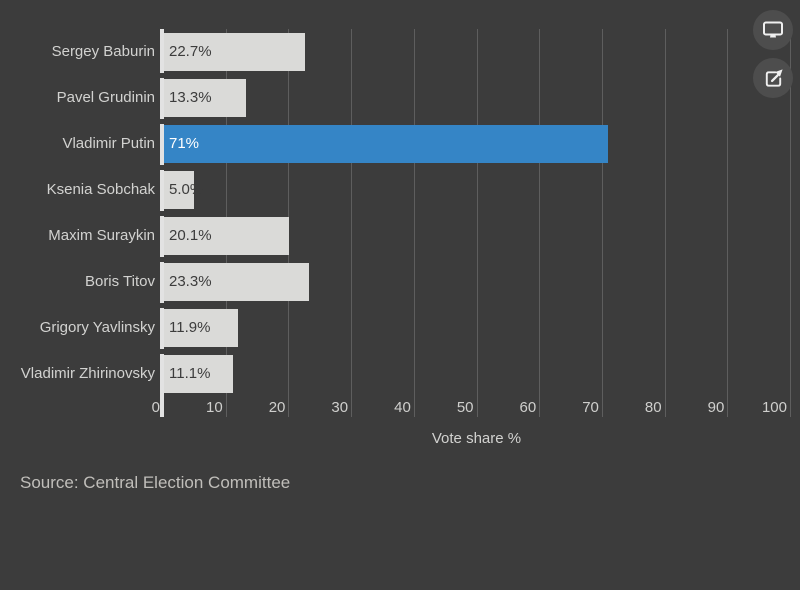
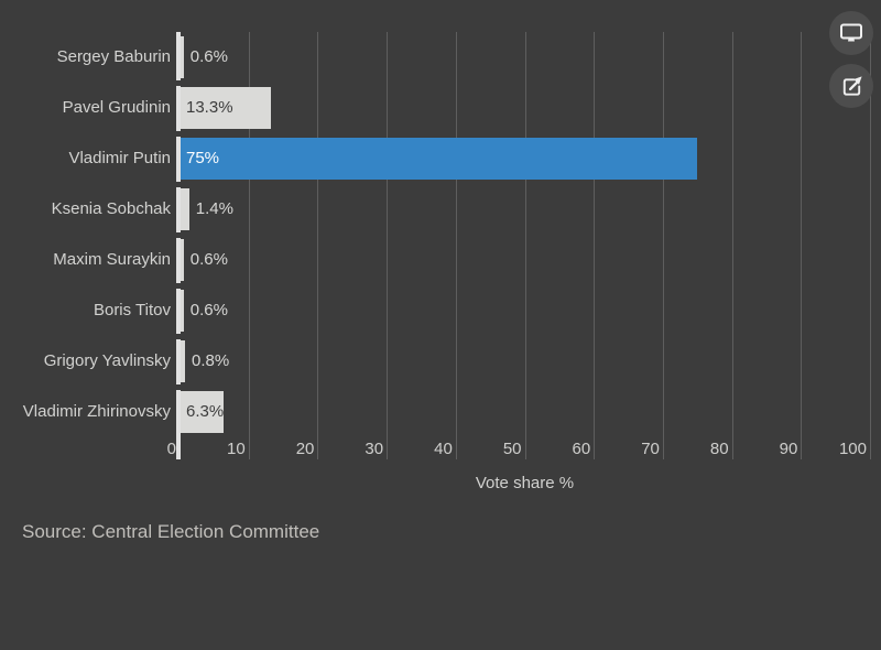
Sergey Baburin: 22.7% -> 0.6%
Vladimir Putin: 71% -> 75%
Ksenia Sobchak: 5.0% -> 1.4%
Maxim Suraykin: 20.1% -> 0.6%
Boris Titov: 23.3% -> 0.6%
Grigory Yavlinsky: 11.9% -> 0.8%
Vladimir Zhirinovsky: 11.1% -> 6.3%
